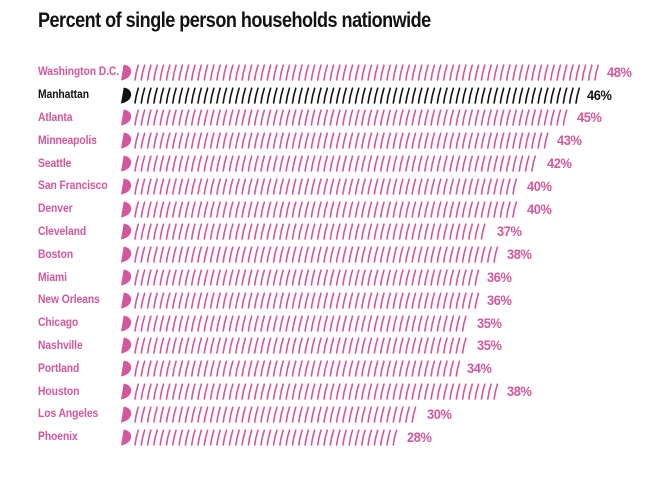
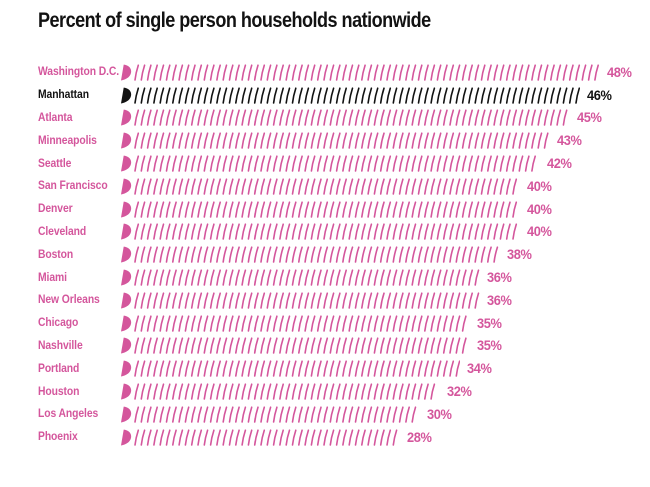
Cleveland: 37% -> 40%
Houston: 38% -> 32%
